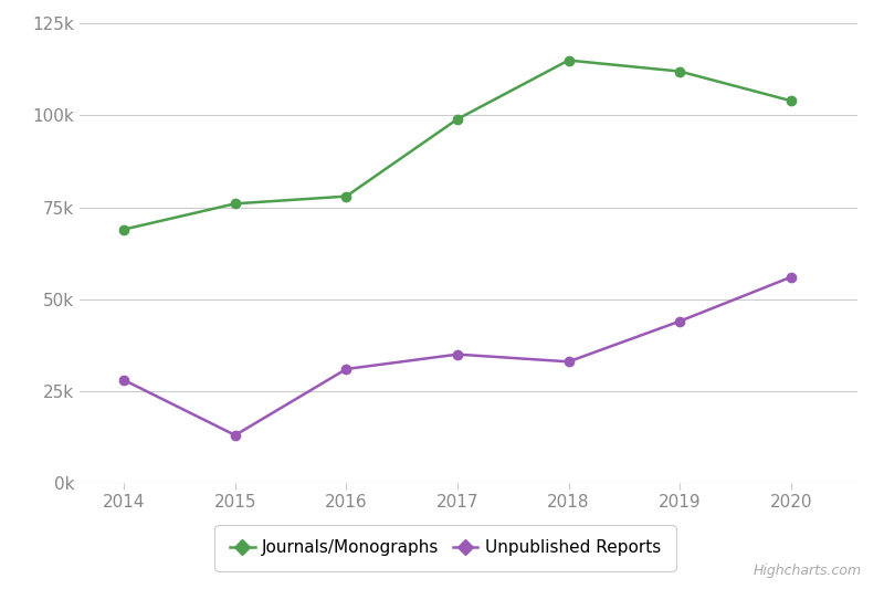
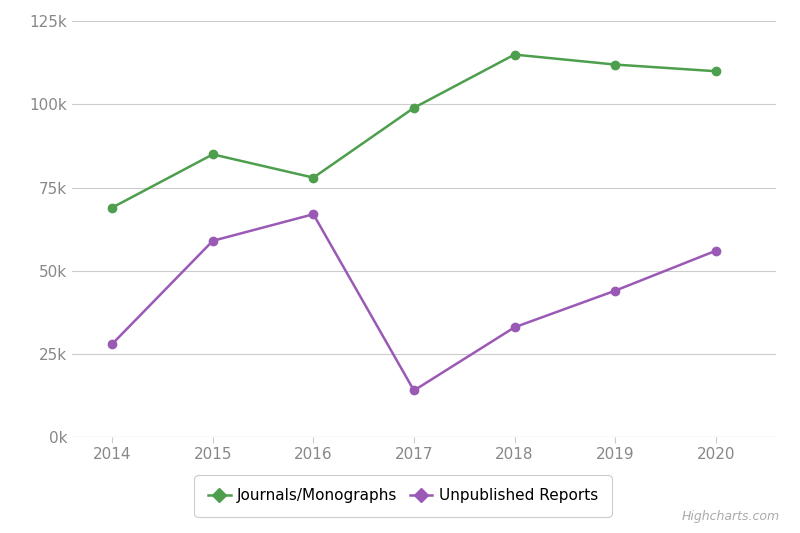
Journals/Monographs/2015: 76k -> 85k
Unpublished Reports/2015: 13k -> 59k
Unpublished Reports/2016: 31k -> 67k
Unpublished Reports/2017: 35k -> 14k
Journals/Monographs/2020: 104k -> 110k
